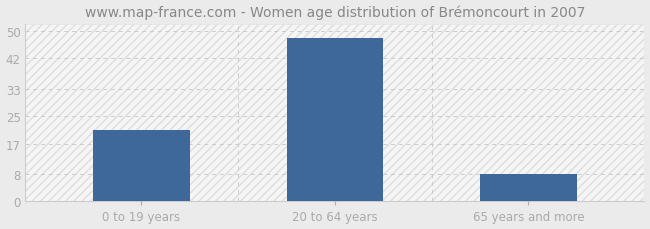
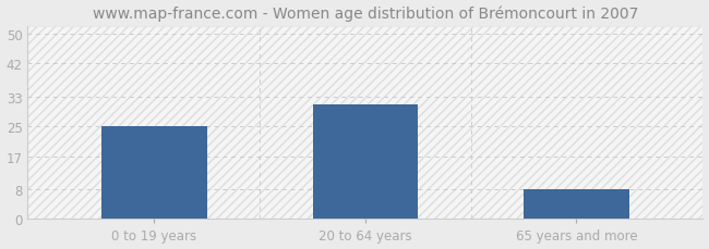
0 to 19 years: 21 -> 25
20 to 64 years: 48 -> 31
